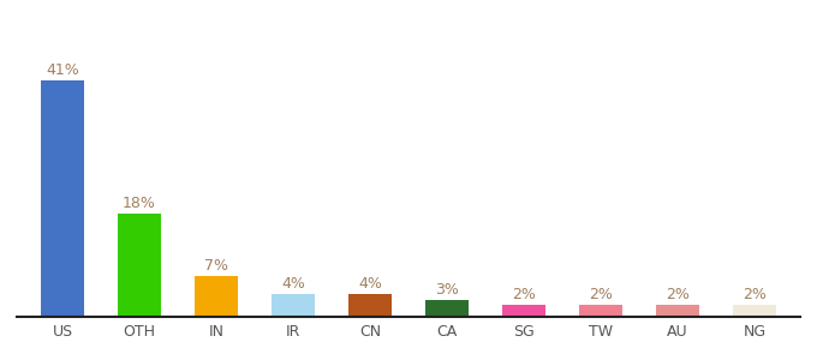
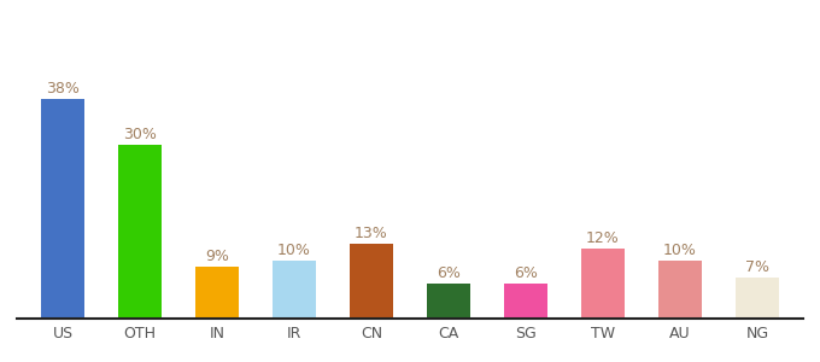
US: 41% -> 38%
OTH: 18% -> 30%
IN: 7% -> 9%
IR: 4% -> 10%
CN: 4% -> 13%
CA: 3% -> 6%
SG: 2% -> 6%
TW: 2% -> 12%
AU: 2% -> 10%
NG: 2% -> 7%
